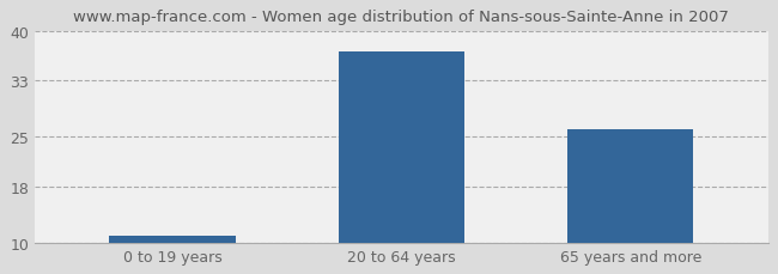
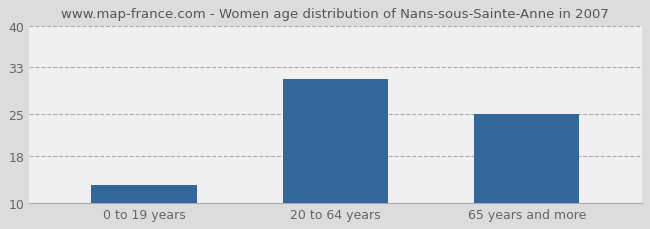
0 to 19 years: 11 -> 13
20 to 64 years: 37 -> 31
65 years and more: 26 -> 25
